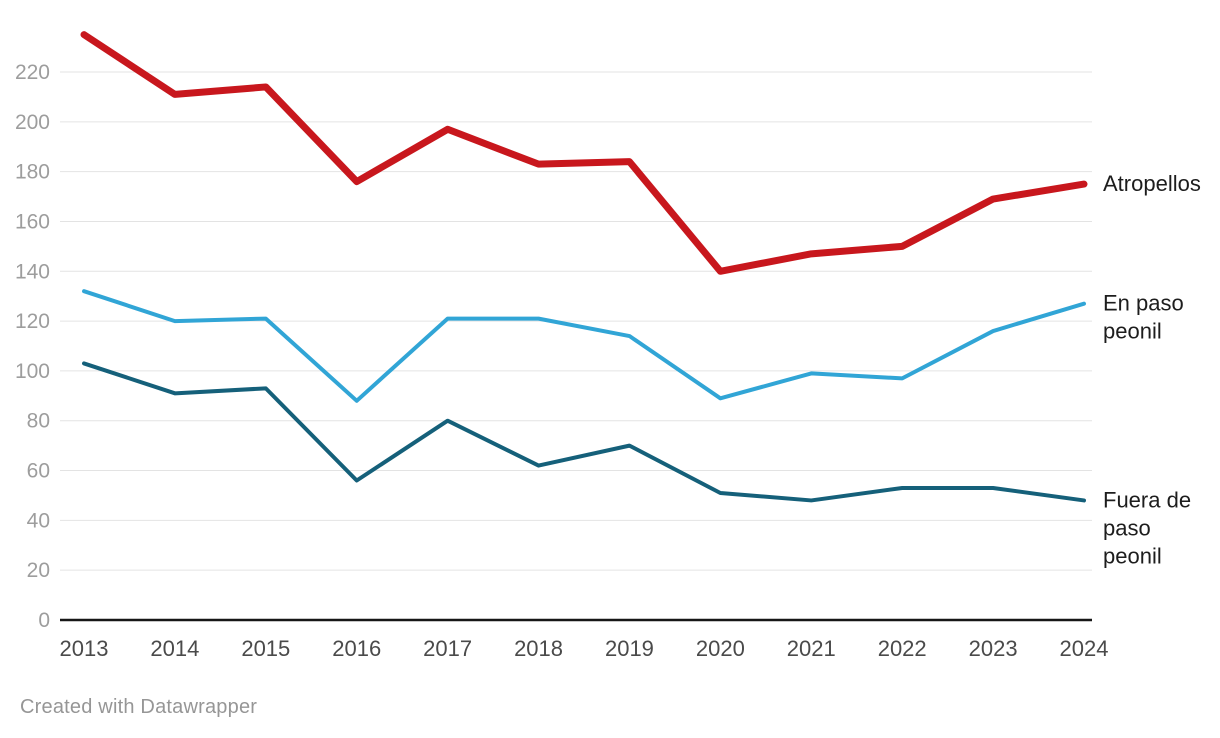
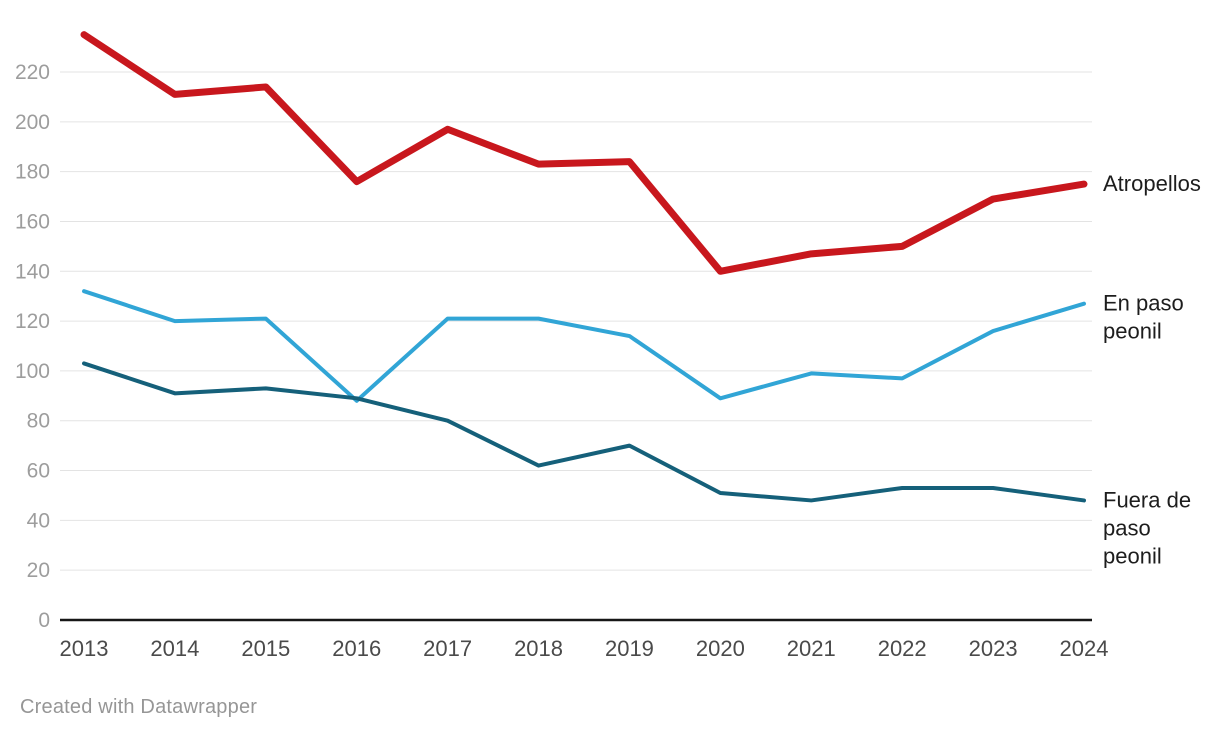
Fuera de paso peonil/2016: 56 -> 89
